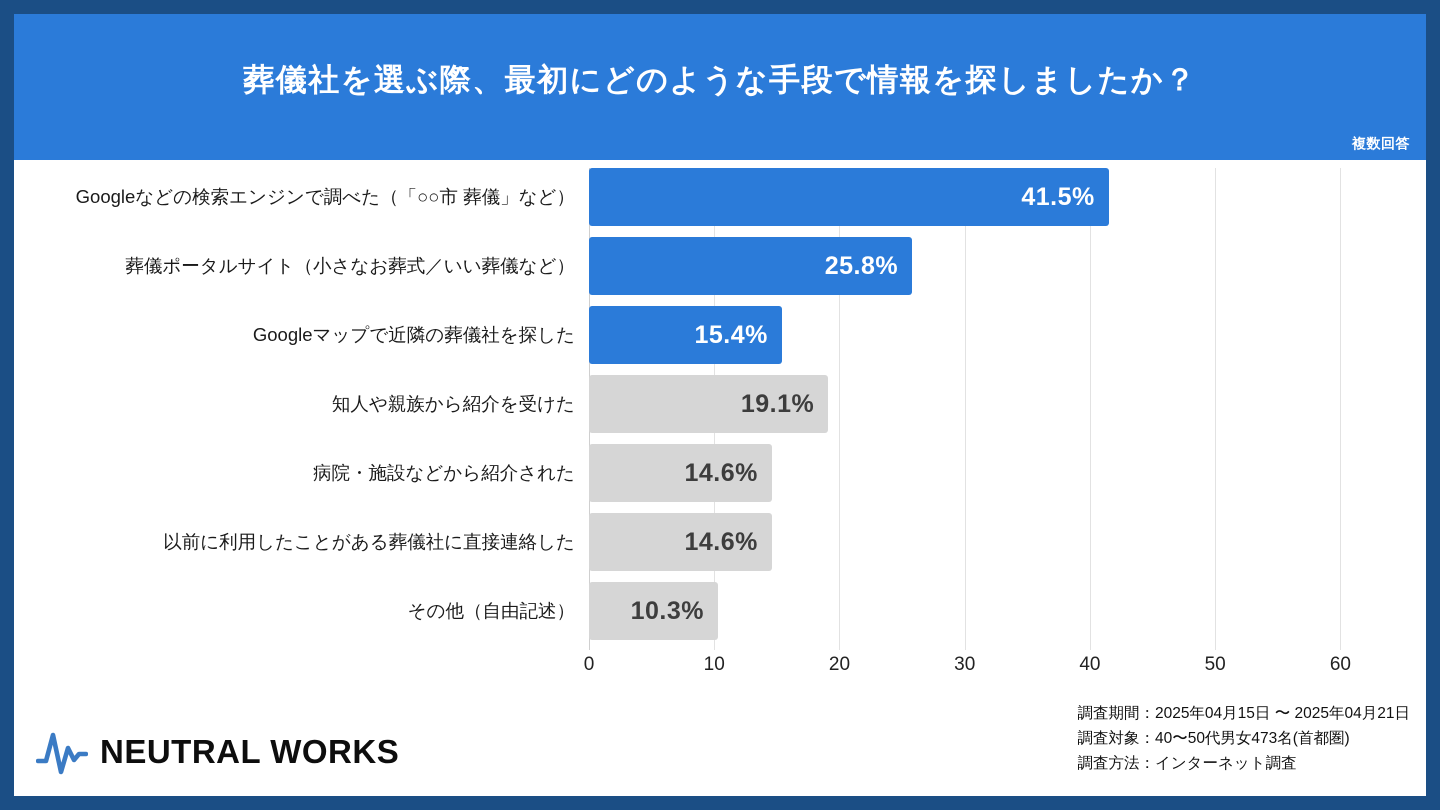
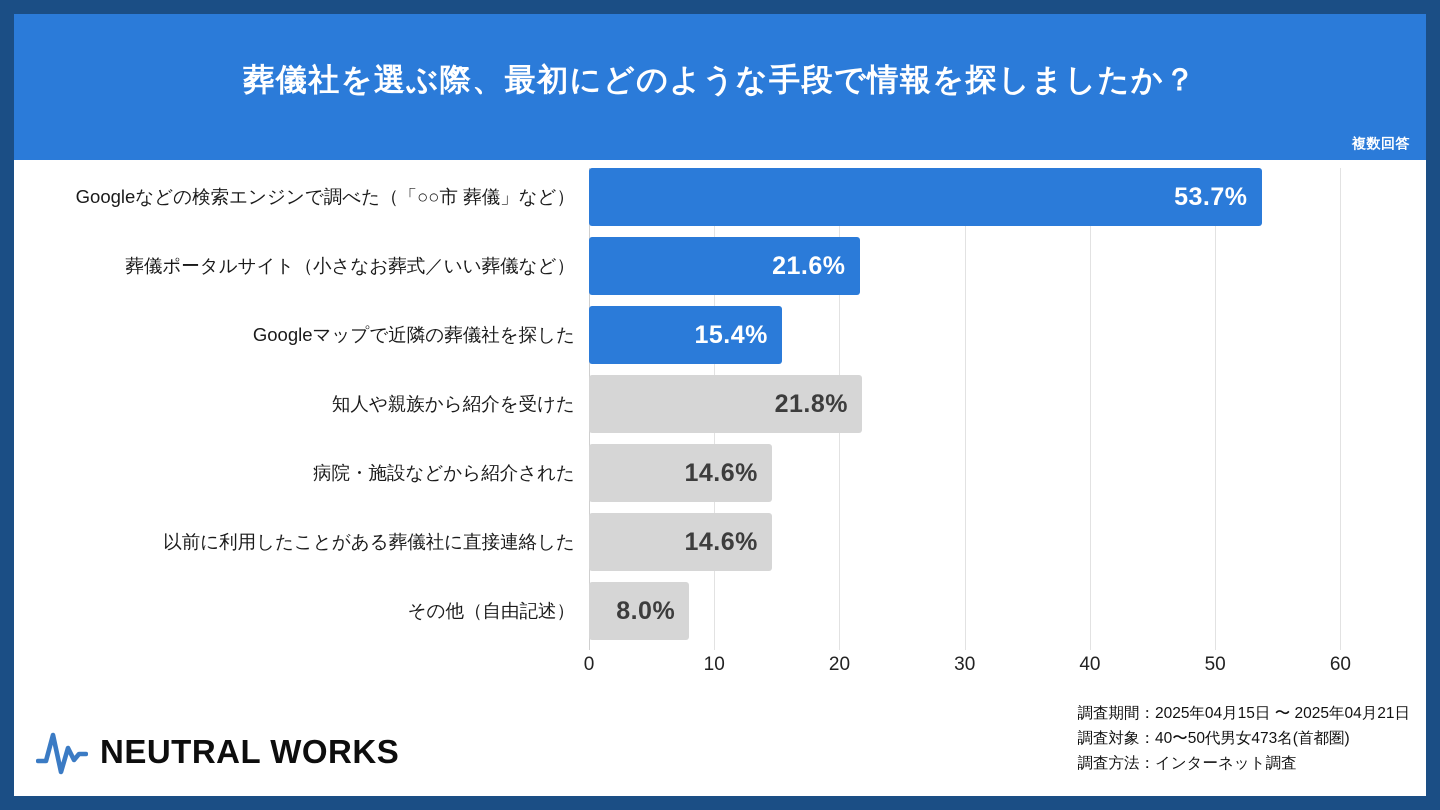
Googleなどの検索エンジンで調べた（「○○市 葬儀」など）: 41.5% -> 53.7%
葬儀ポータルサイト（小さなお葬式／いい葬儀など）: 25.8% -> 21.6%
知人や親族から紹介を受けた: 19.1% -> 21.8%
その他（自由記述）: 10.3% -> 8.0%
